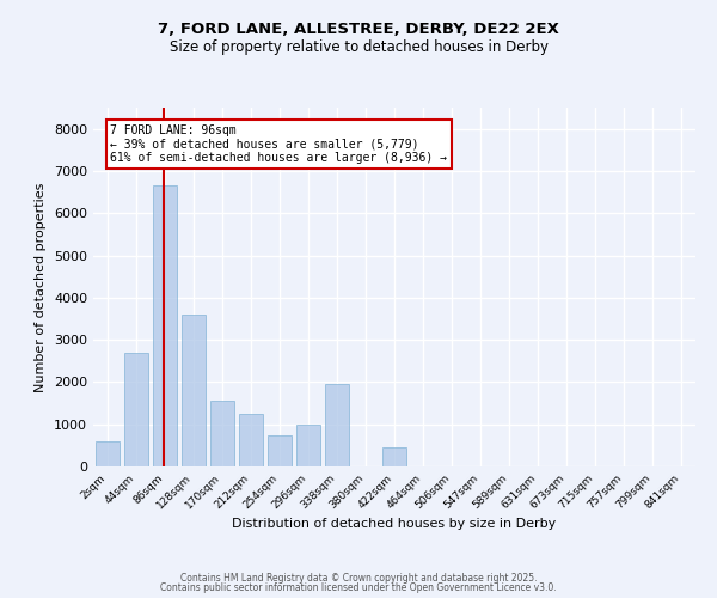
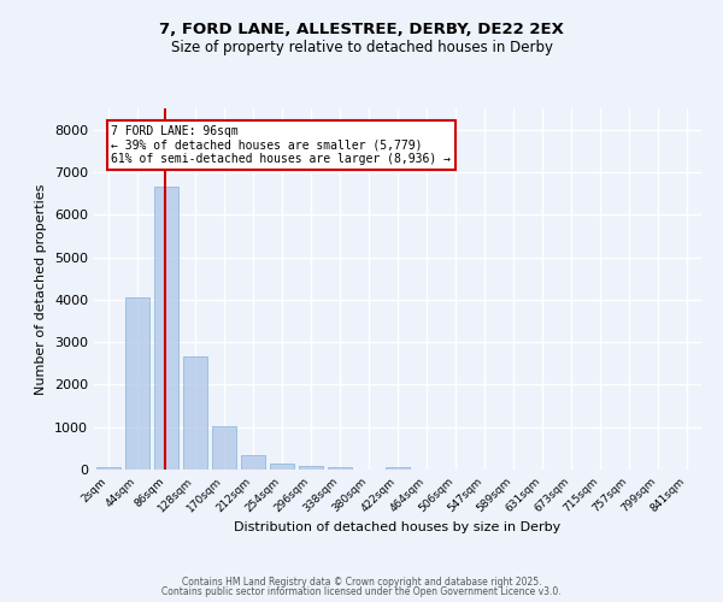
2sqm: 600 -> 50
44sqm: 2700 -> 4050
128sqm: 3600 -> 2650
170sqm: 1550 -> 1020
212sqm: 1250 -> 330
254sqm: 750 -> 130
296sqm: 1000 -> 100
338sqm: 1950 -> 70
422sqm: 450 -> 50
